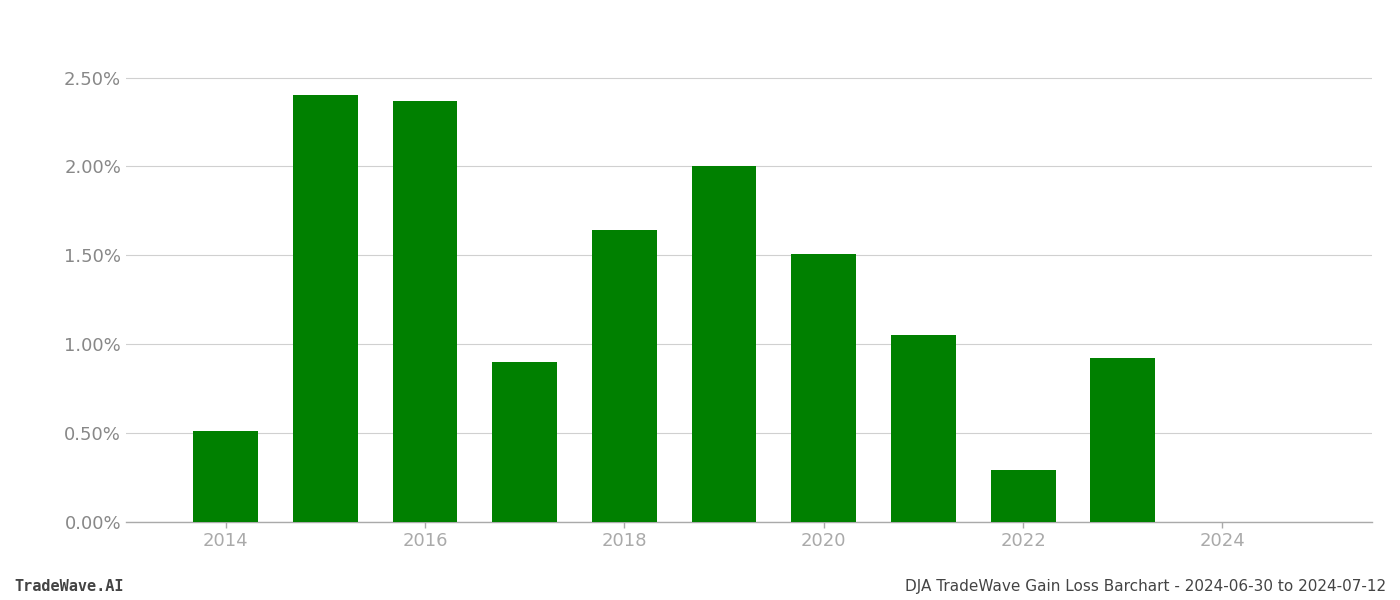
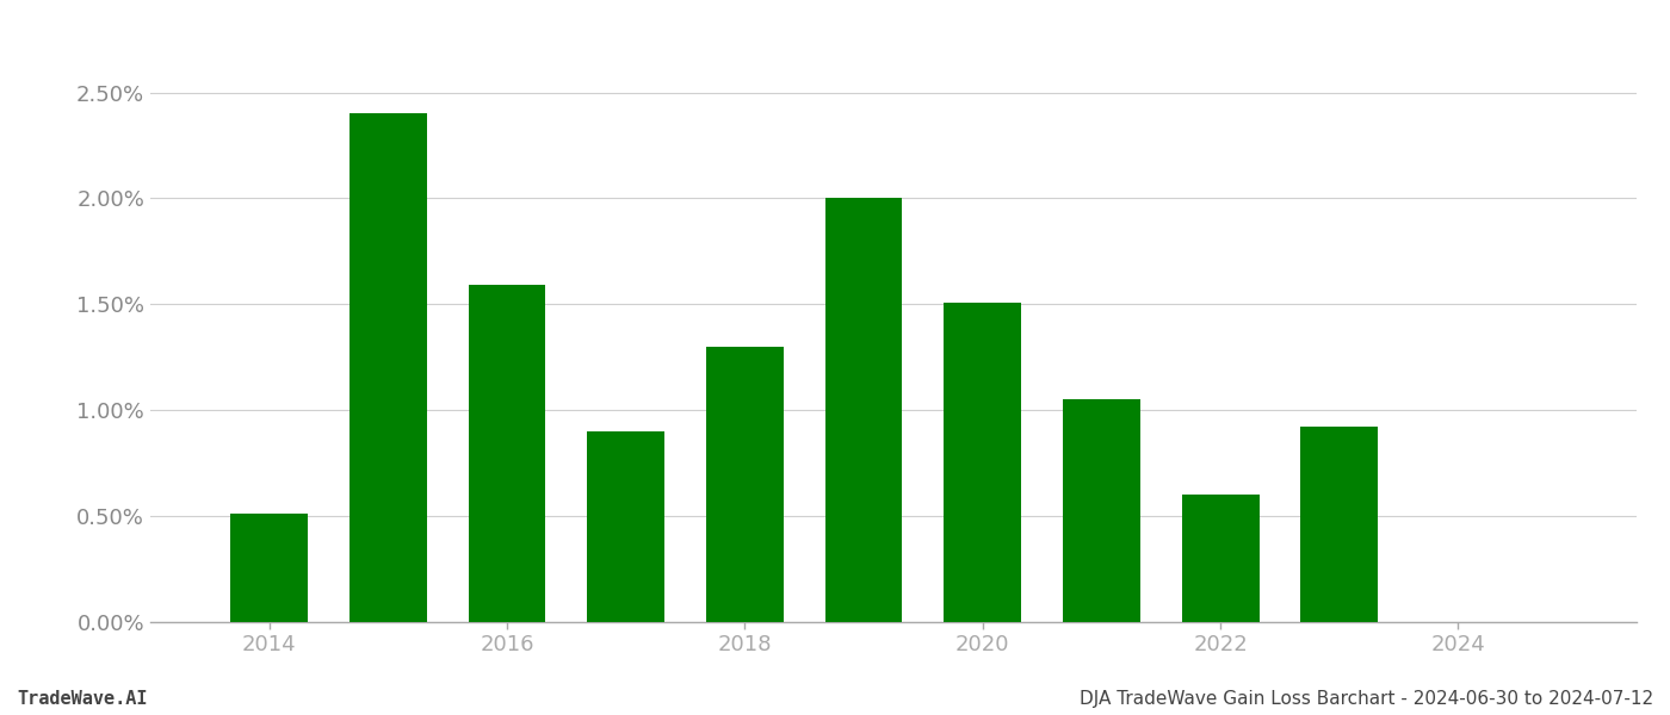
2016: 2.37% -> 1.59%
2018: 1.64% -> 1.30%
2022: 0.29% -> 0.60%
